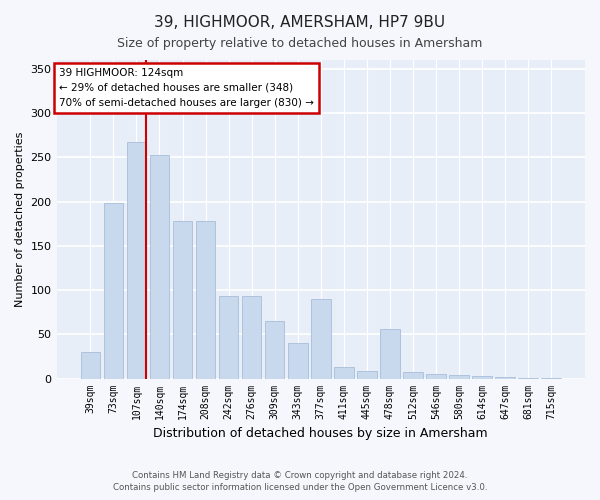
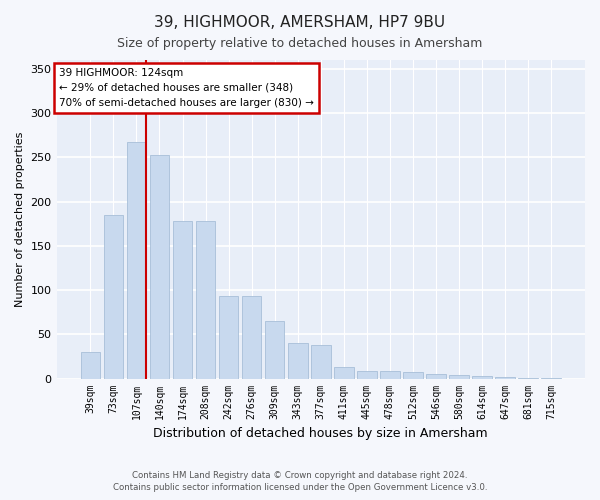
73sqm: 198 -> 185
377sqm: 90 -> 38
478sqm: 56 -> 8
